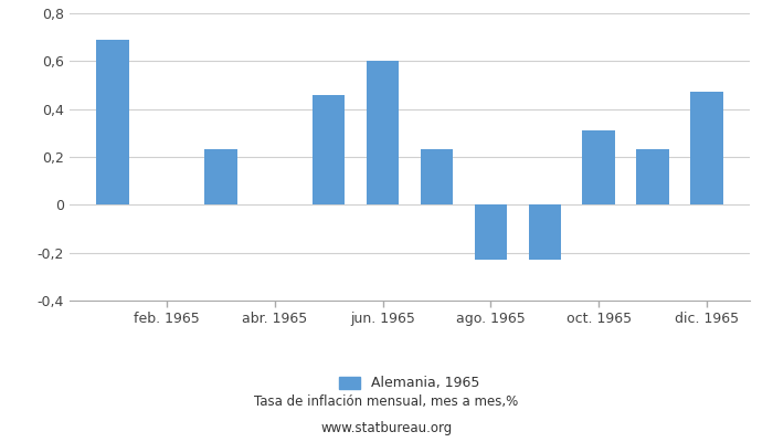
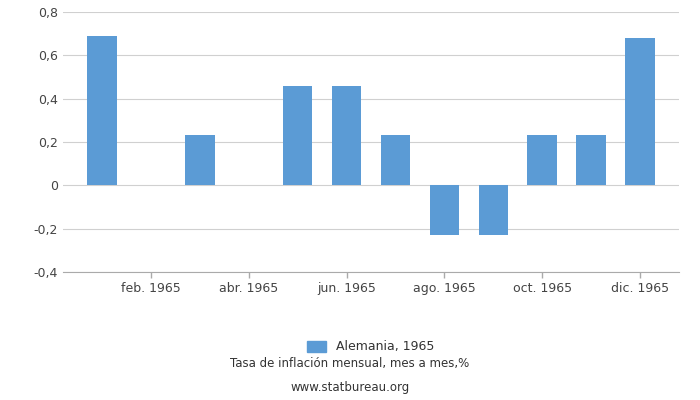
jun. 1965: 0,60 -> 0,46
oct. 1965: 0,31 -> 0,23
dic. 1965: 0,47 -> 0,68
